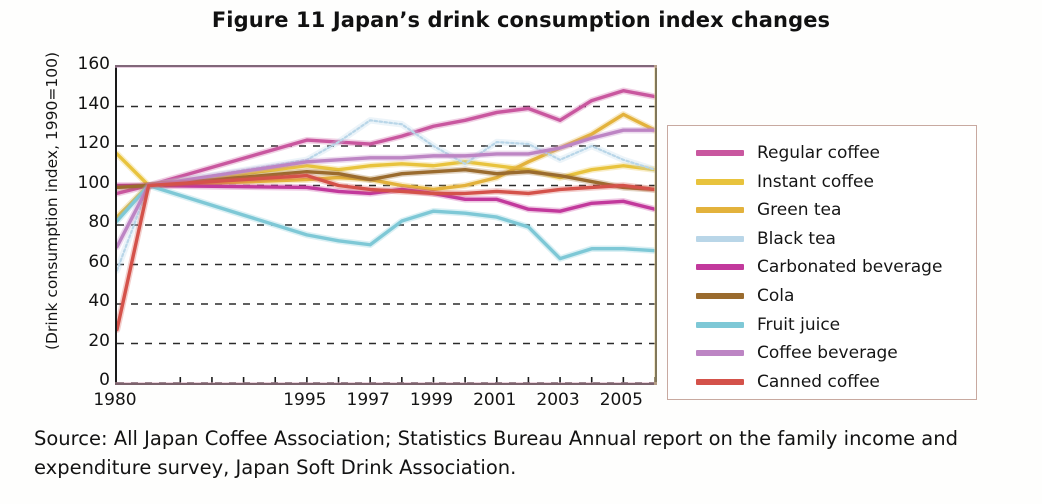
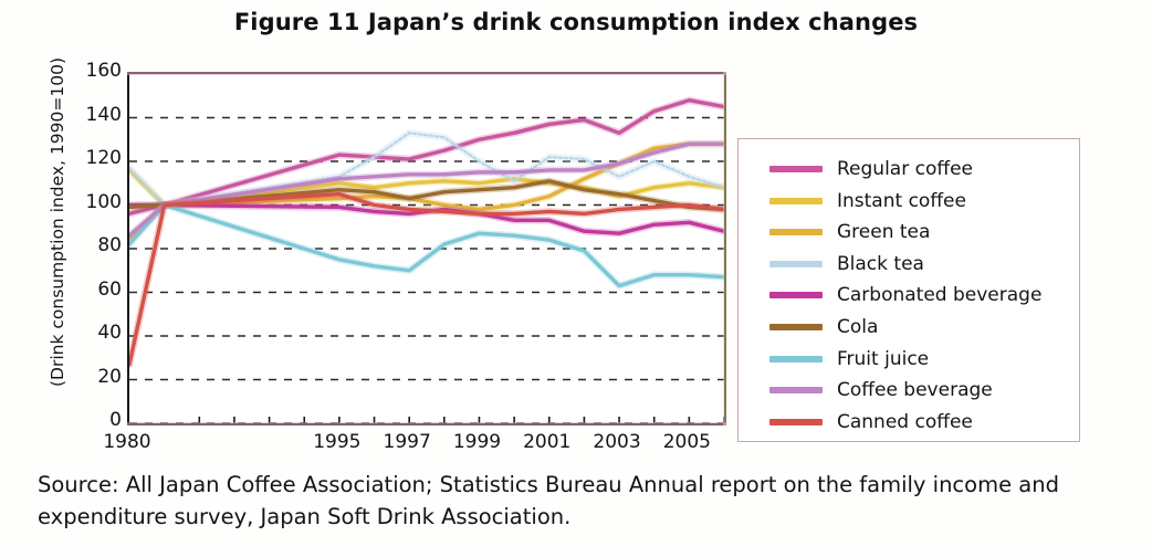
Black tea/1980: 57 -> 117
Coffee beverage/1980: 69 -> 86
Cola/2001: 106 -> 111
Green tea/2005: 136 -> 128
